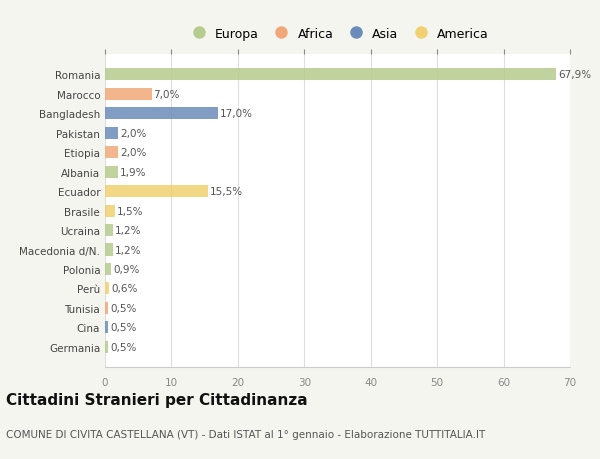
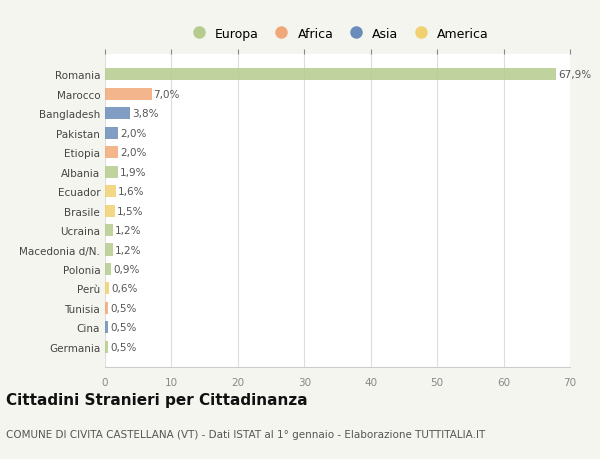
Bangladesh: 17,0% -> 3,8%
Ecuador: 15,5% -> 1,6%
